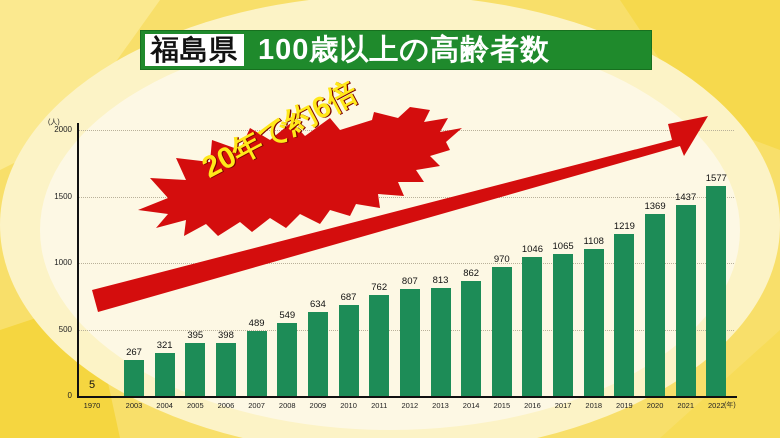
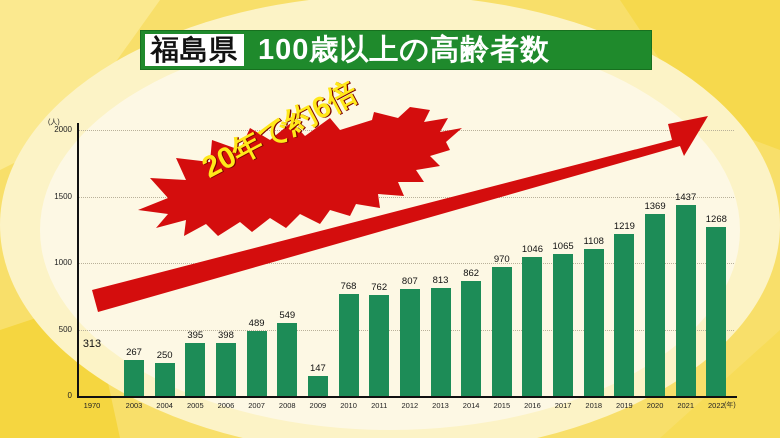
1970: 5 -> 313
2004: 321 -> 250
2009: 634 -> 147
2010: 687 -> 768
2022: 1577 -> 1268
